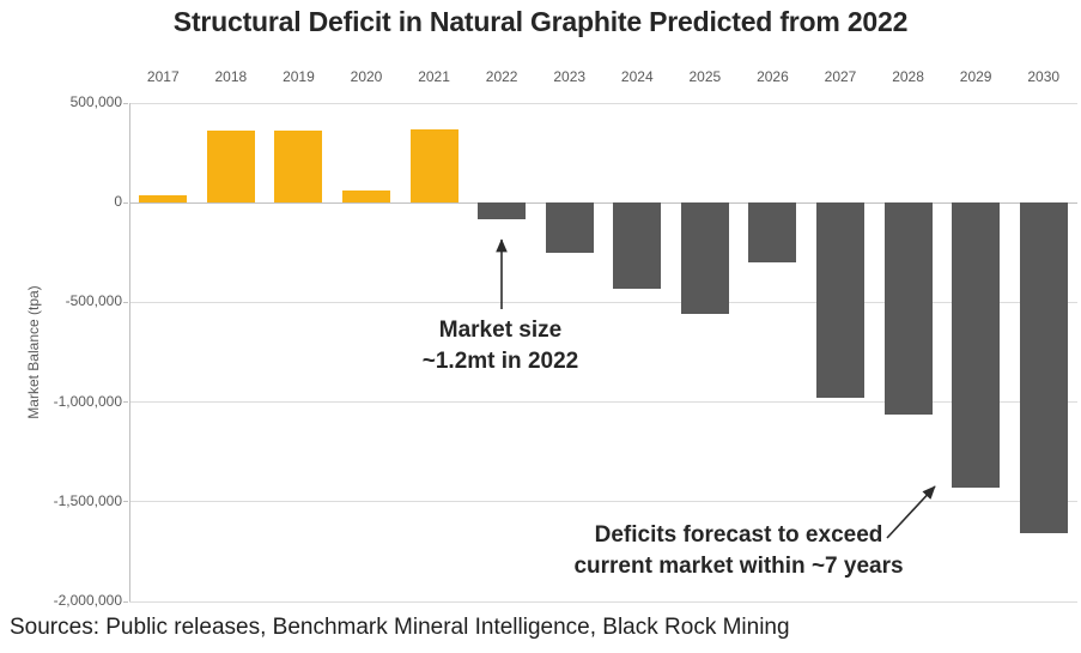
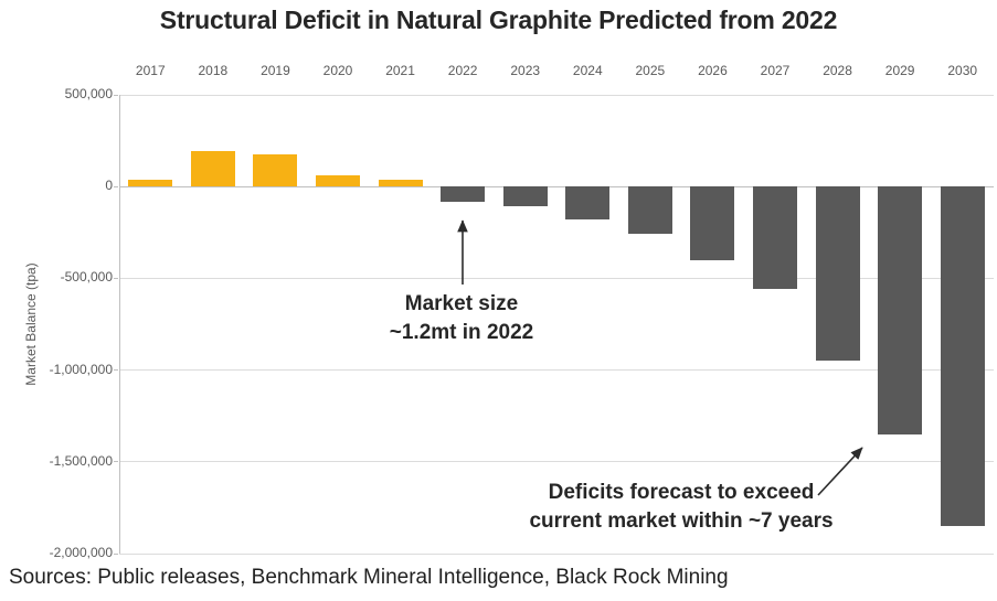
2018: 360000 -> 200000
2019: 360000 -> 180000
2021: 370000 -> 40000
2023: -250000 -> -110000
2024: -430000 -> -180000
2025: -560000 -> -260000
2026: -300000 -> -400000
2027: -980000 -> -560000
2028: -1060000 -> -950000
2029: -1430000 -> -1350000
2030: -1660000 -> -1850000
